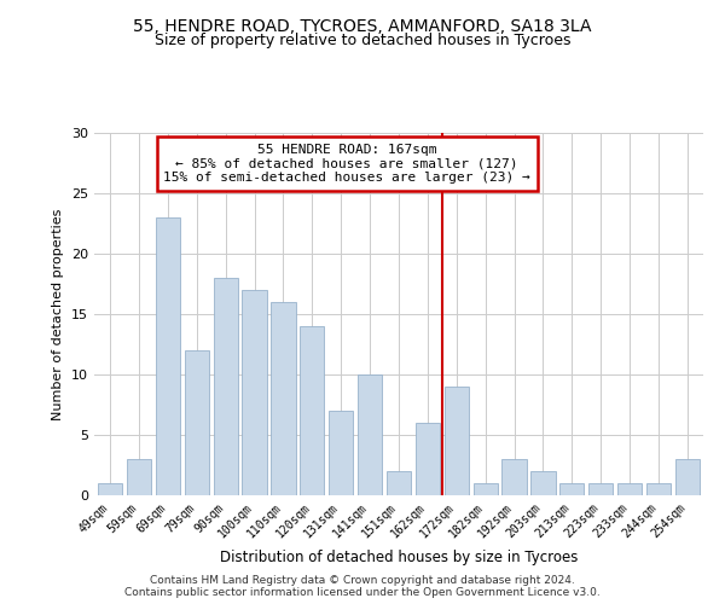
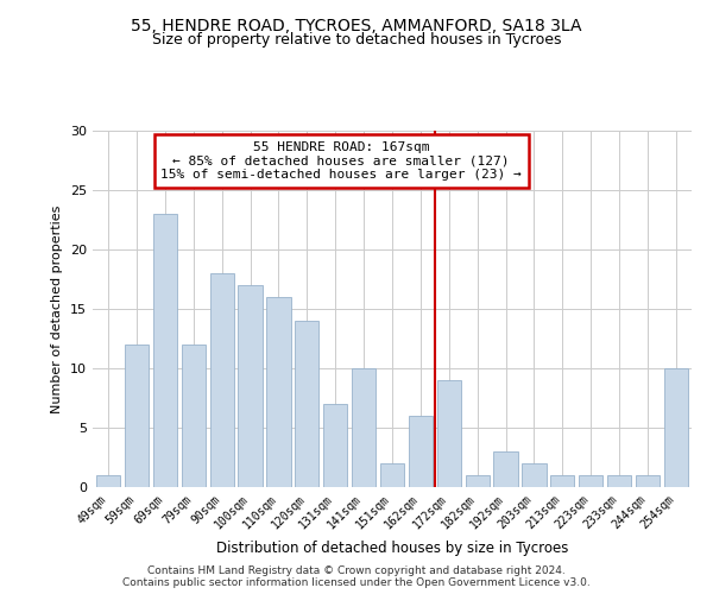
59sqm: 3 -> 12
254sqm: 3 -> 10
